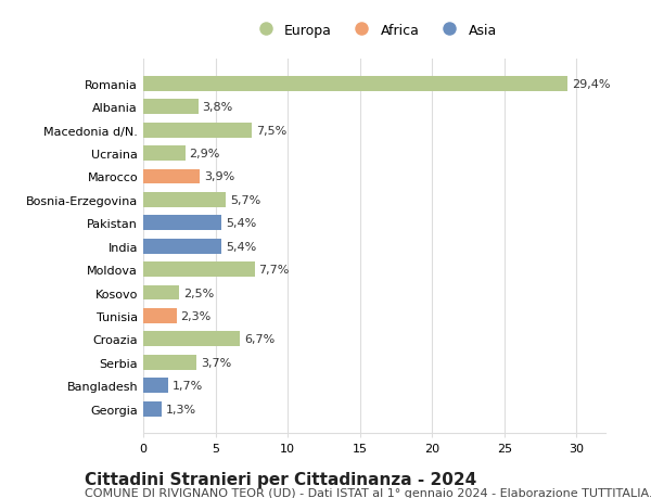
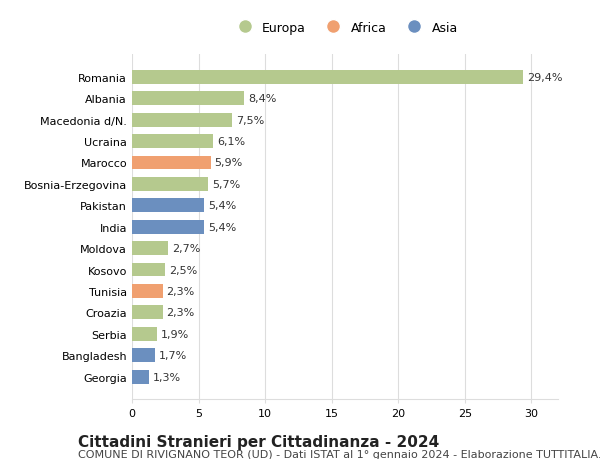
Albania: 3,8% -> 8,4%
Ucraina: 2,9% -> 6,1%
Marocco: 3,9% -> 5,9%
Moldova: 7,7% -> 2,7%
Croazia: 6,7% -> 2,3%
Serbia: 3,7% -> 1,9%
